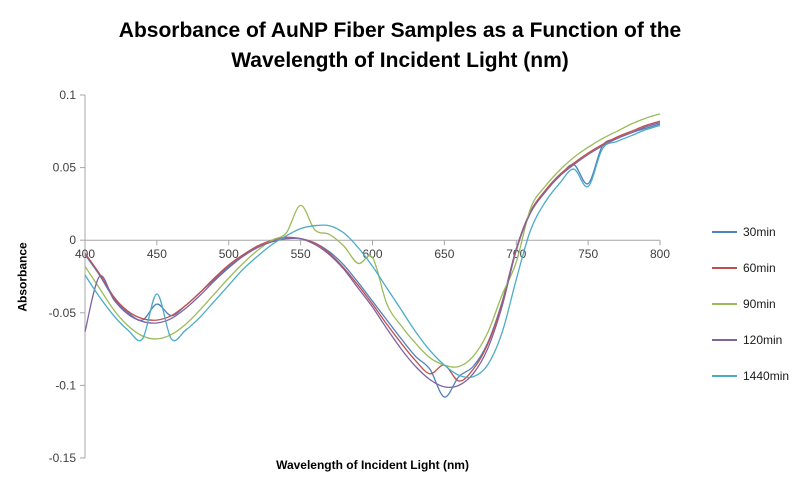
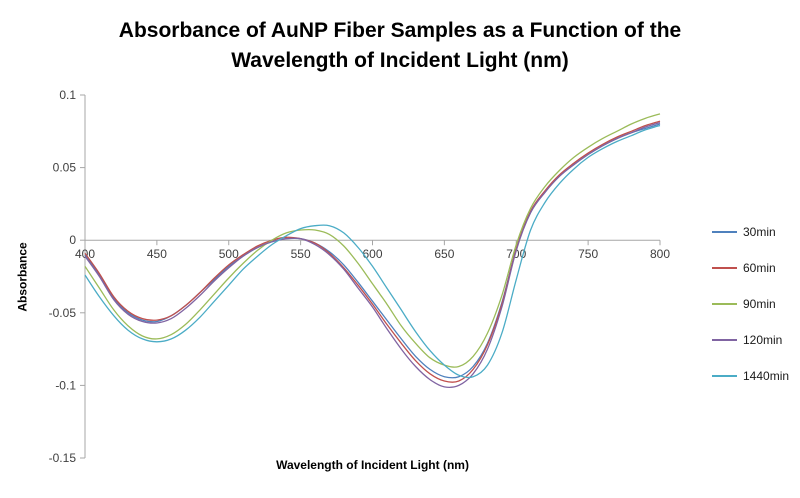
120min/400: -0.063 -> -0.011
30min/450: -0.044 -> -0.056
1440min/450: -0.037 -> -0.070
90min/550: 0.024 -> 0.007
90min/600: -0.012 -> -0.030
30min/650: -0.108 -> -0.094
60min/650: -0.086 -> -0.097
90min/700: -0.015 -> -0.003
30min/750: 0.039 -> 0.059
1440min/750: 0.037 -> 0.057
